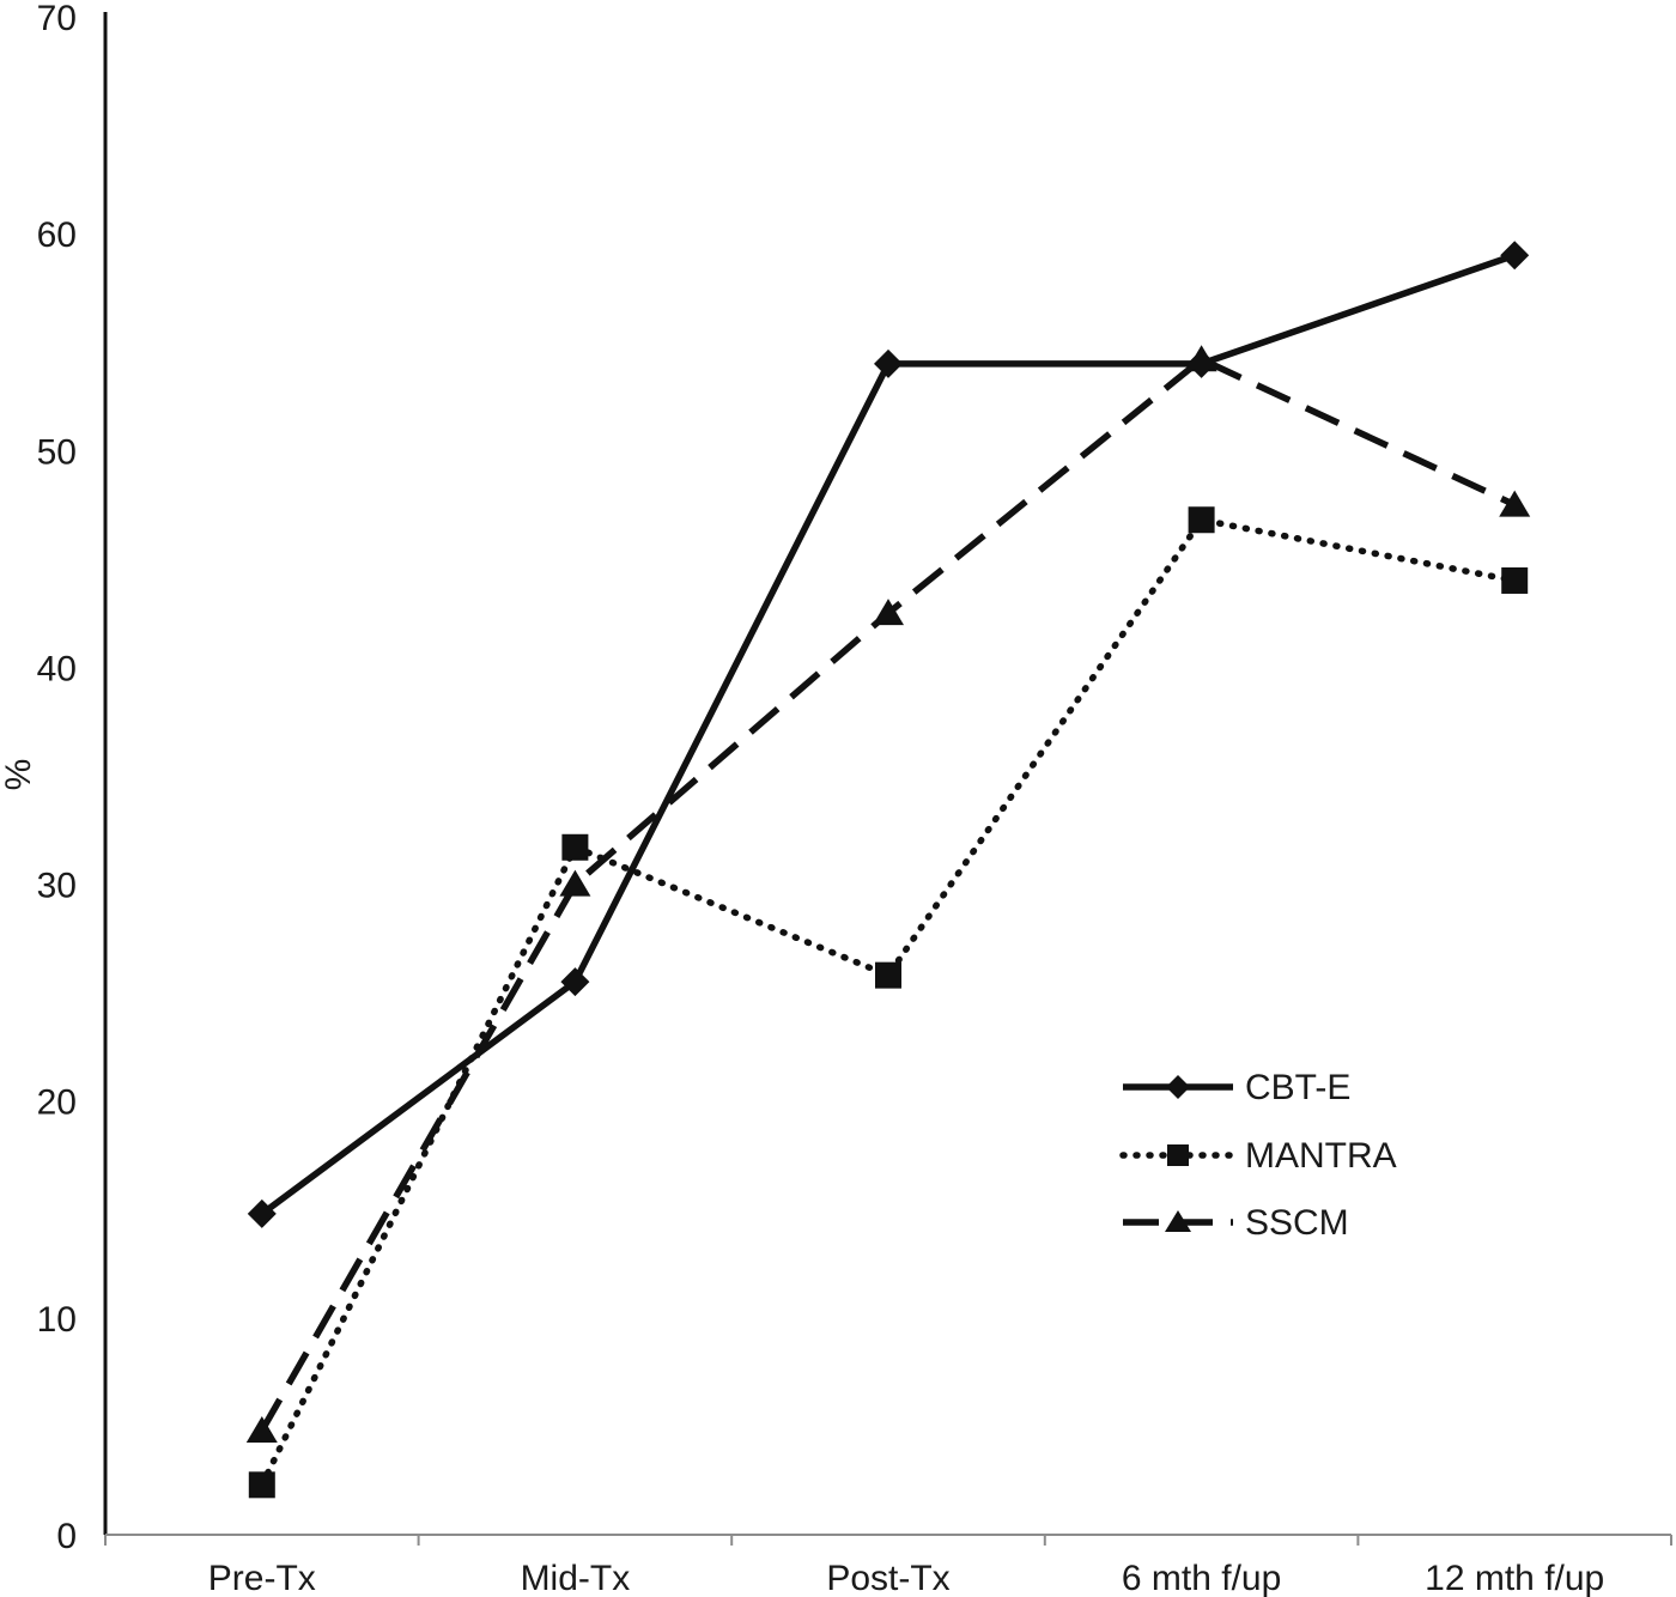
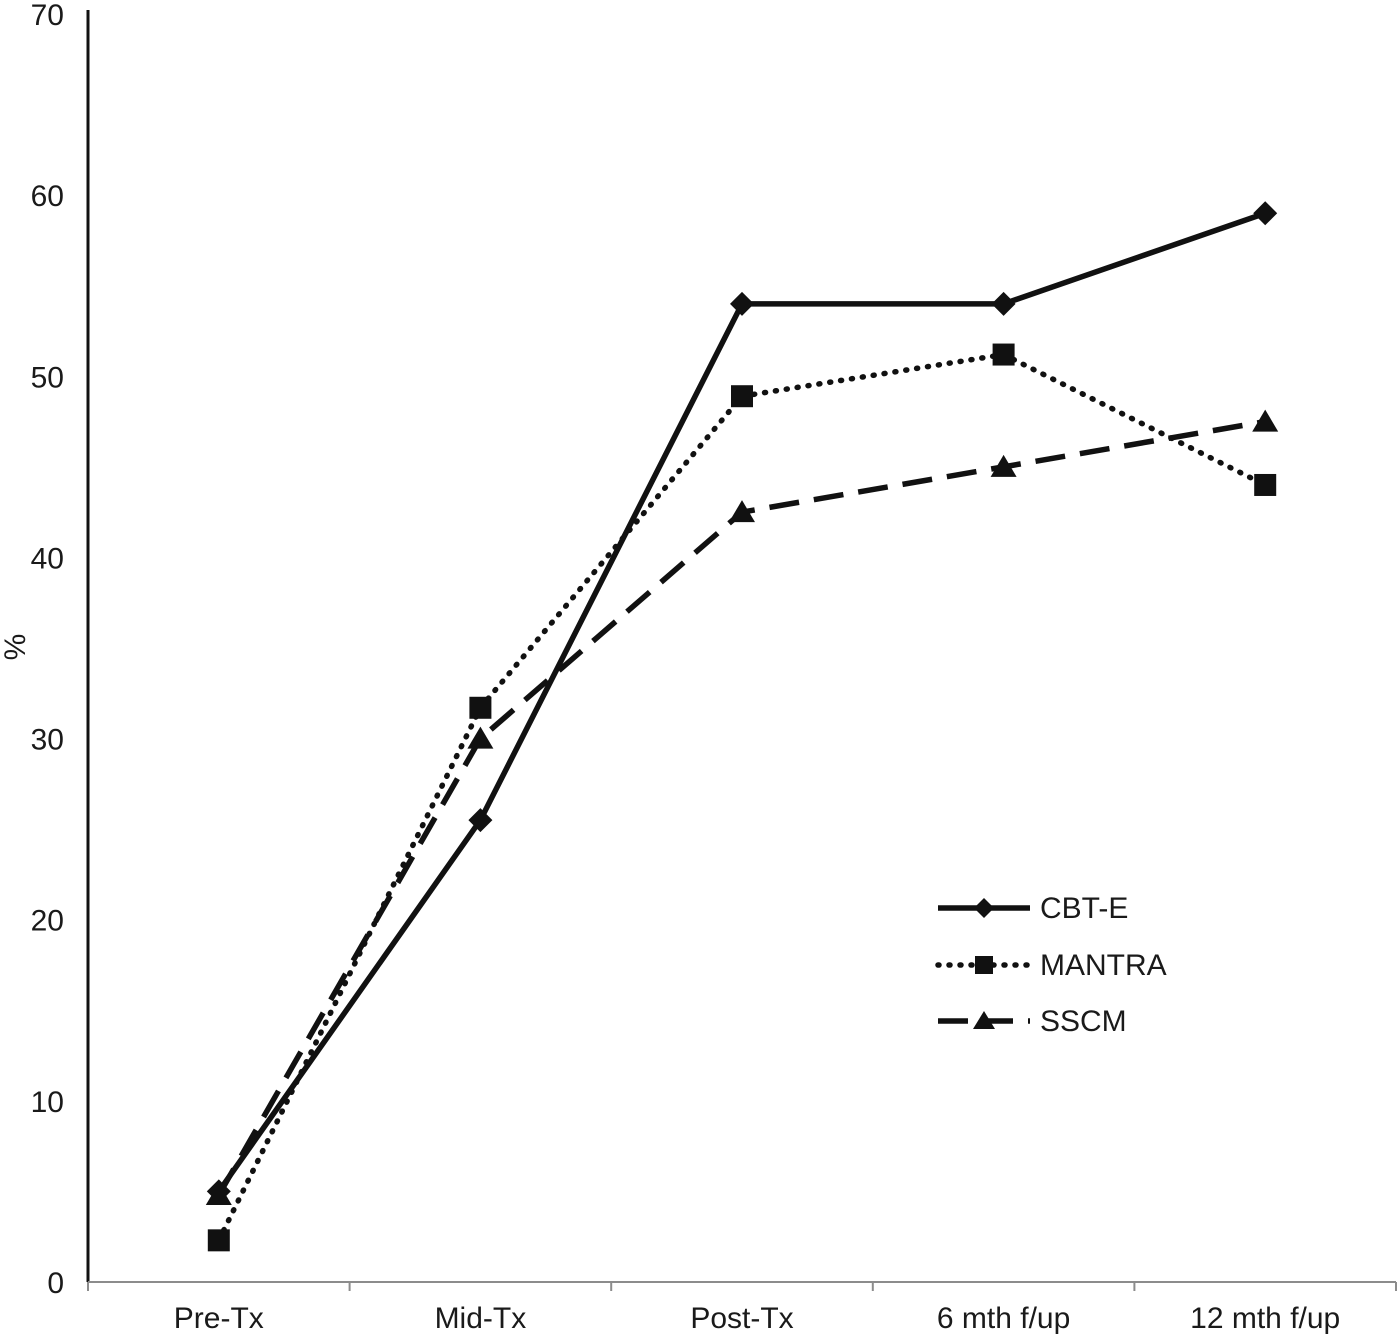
CBT-E/Pre-Tx: 14.8 -> 5.0
MANTRA/Post-Tx: 25.8 -> 48.9
MANTRA/6 mth f/up: 46.8 -> 51.2
SSCM/6 mth f/up: 54.2 -> 45.0
